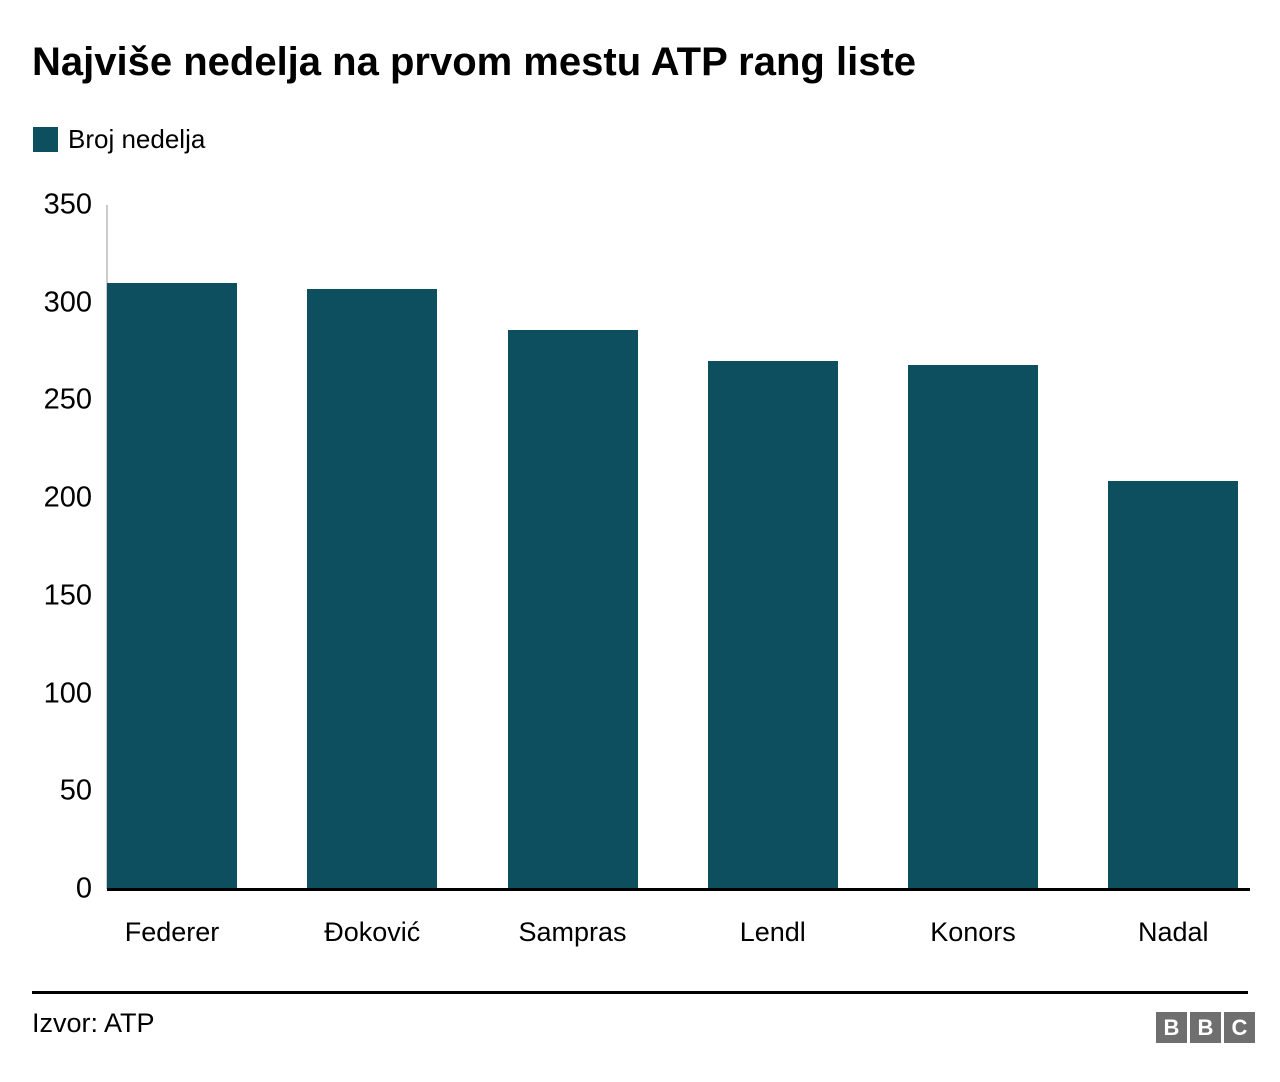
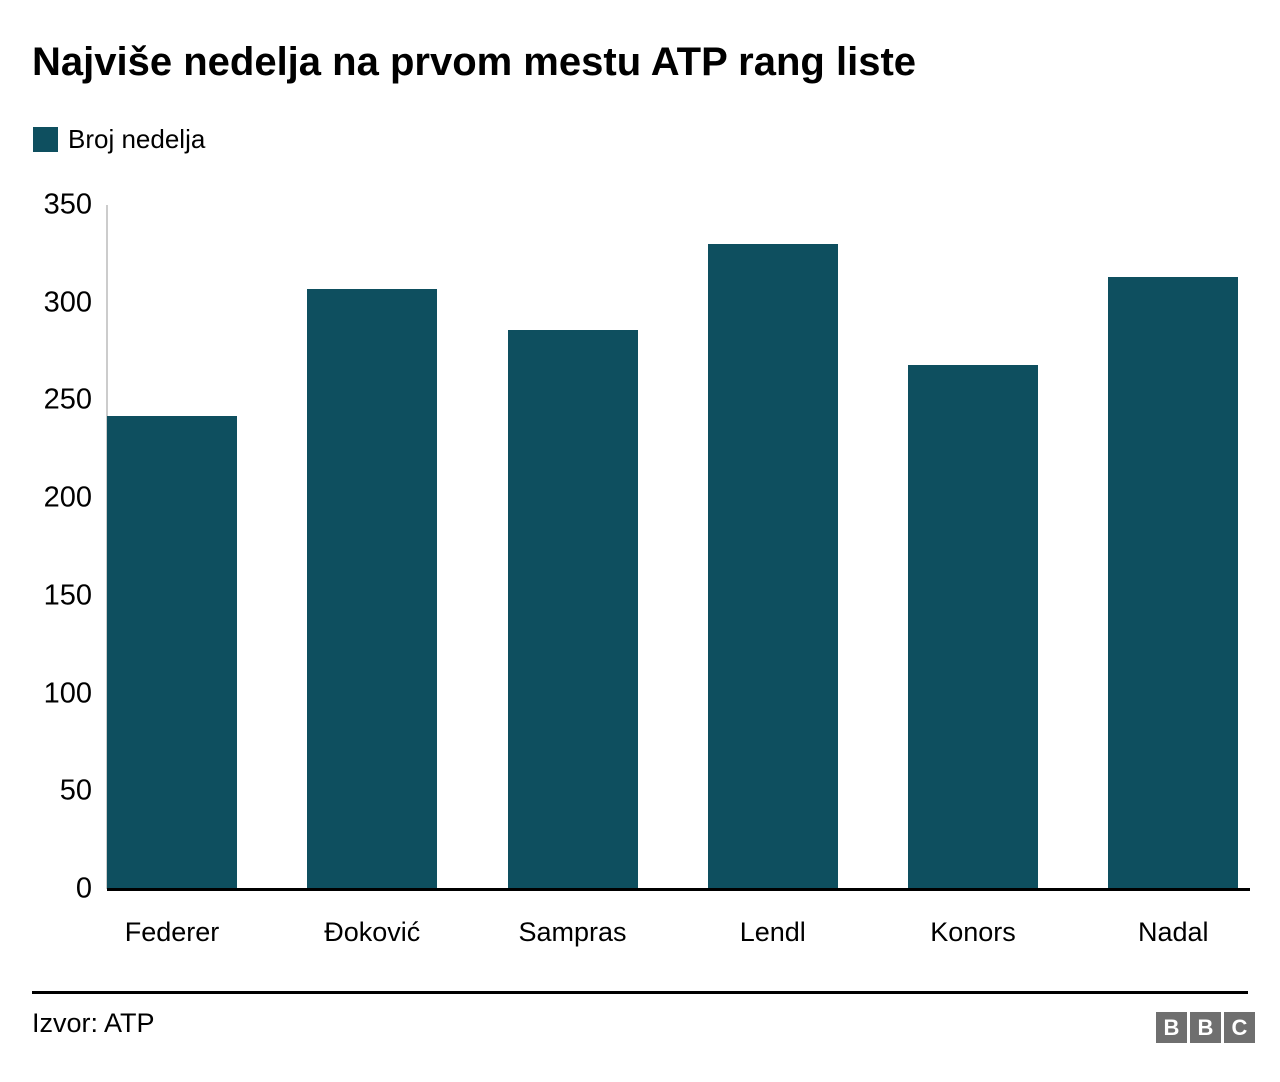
Federer: 310 -> 242
Lendl: 270 -> 330
Nadal: 209 -> 313
